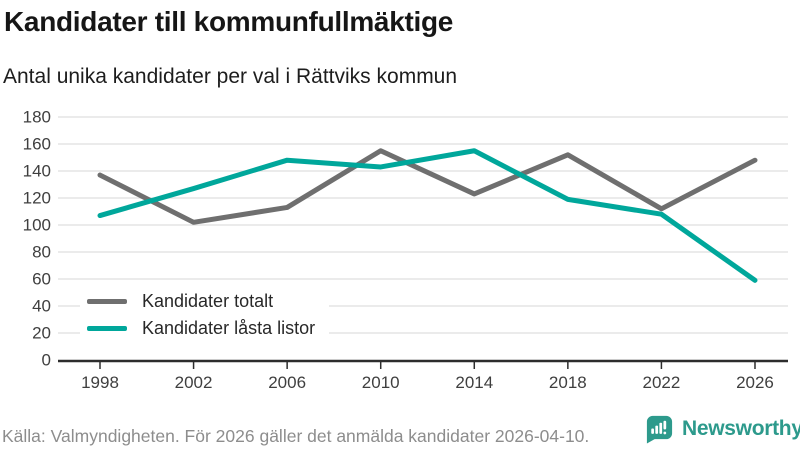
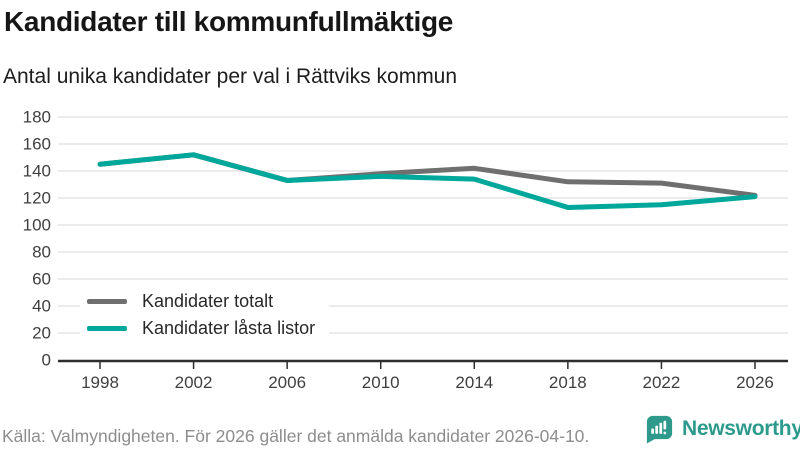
Kandidater totalt/1998: 137 -> 145
Kandidater låsta listor/1998: 107 -> 145
Kandidater totalt/2002: 102 -> 152
Kandidater låsta listor/2002: 127 -> 152
Kandidater totalt/2006: 113 -> 133
Kandidater låsta listor/2006: 148 -> 133
Kandidater totalt/2010: 155 -> 138
Kandidater låsta listor/2010: 143 -> 136
Kandidater totalt/2014: 123 -> 142
Kandidater låsta listor/2014: 155 -> 134
Kandidater totalt/2018: 152 -> 132
Kandidater låsta listor/2018: 119 -> 113
Kandidater totalt/2022: 112 -> 131
Kandidater låsta listor/2022: 108 -> 115
Kandidater totalt/2026: 148 -> 122
Kandidater låsta listor/2026: 59 -> 121
